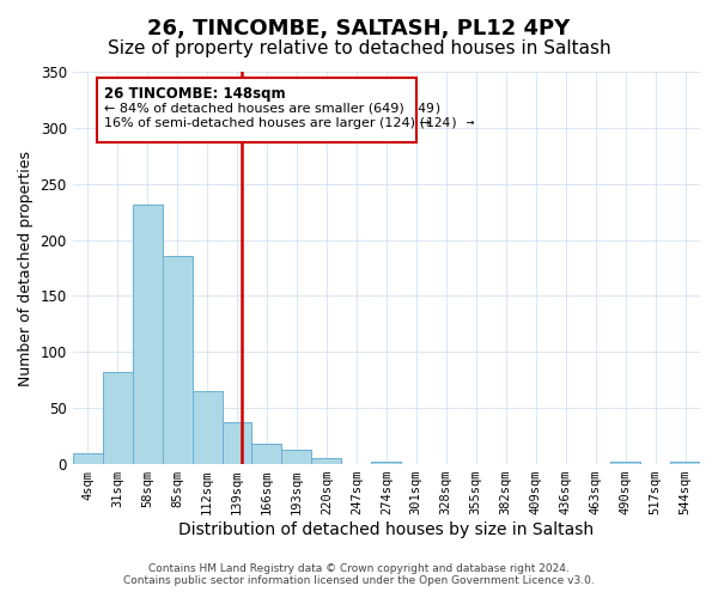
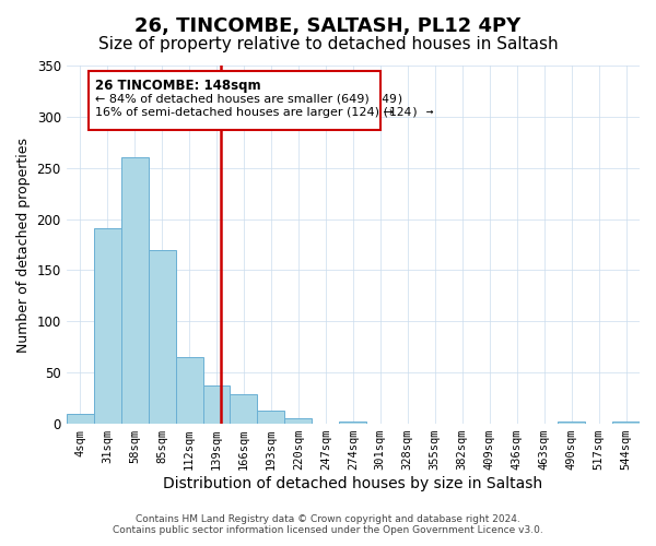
31sqm: 82 -> 191
58sqm: 232 -> 260
85sqm: 186 -> 170
166sqm: 18 -> 29
